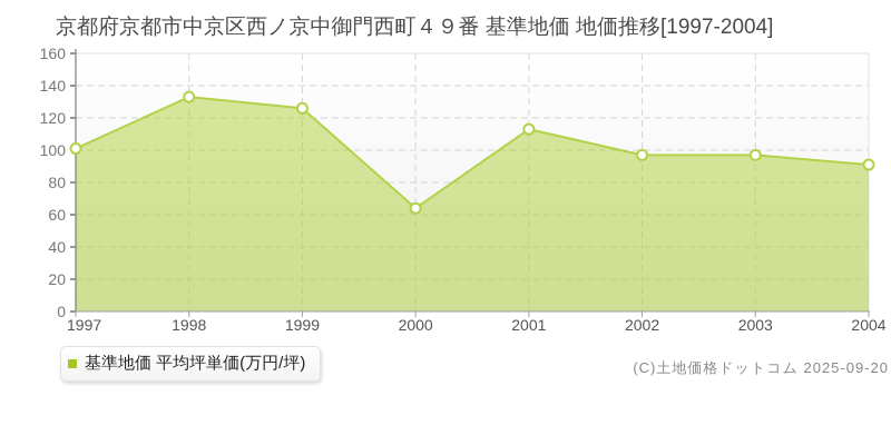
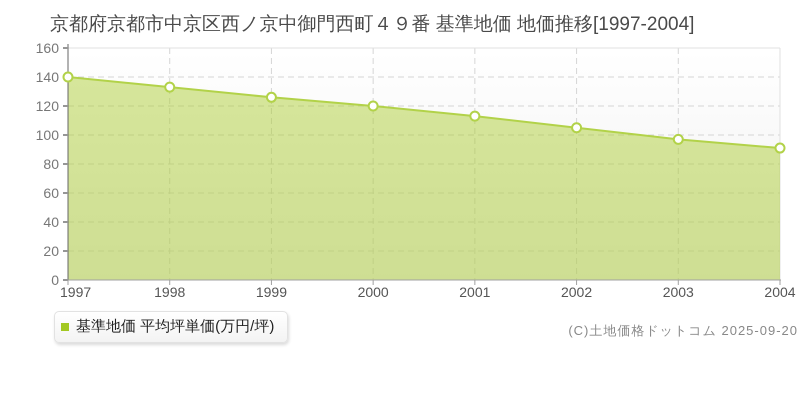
1997: 101 -> 140
2000: 64 -> 120
2002: 97 -> 105
